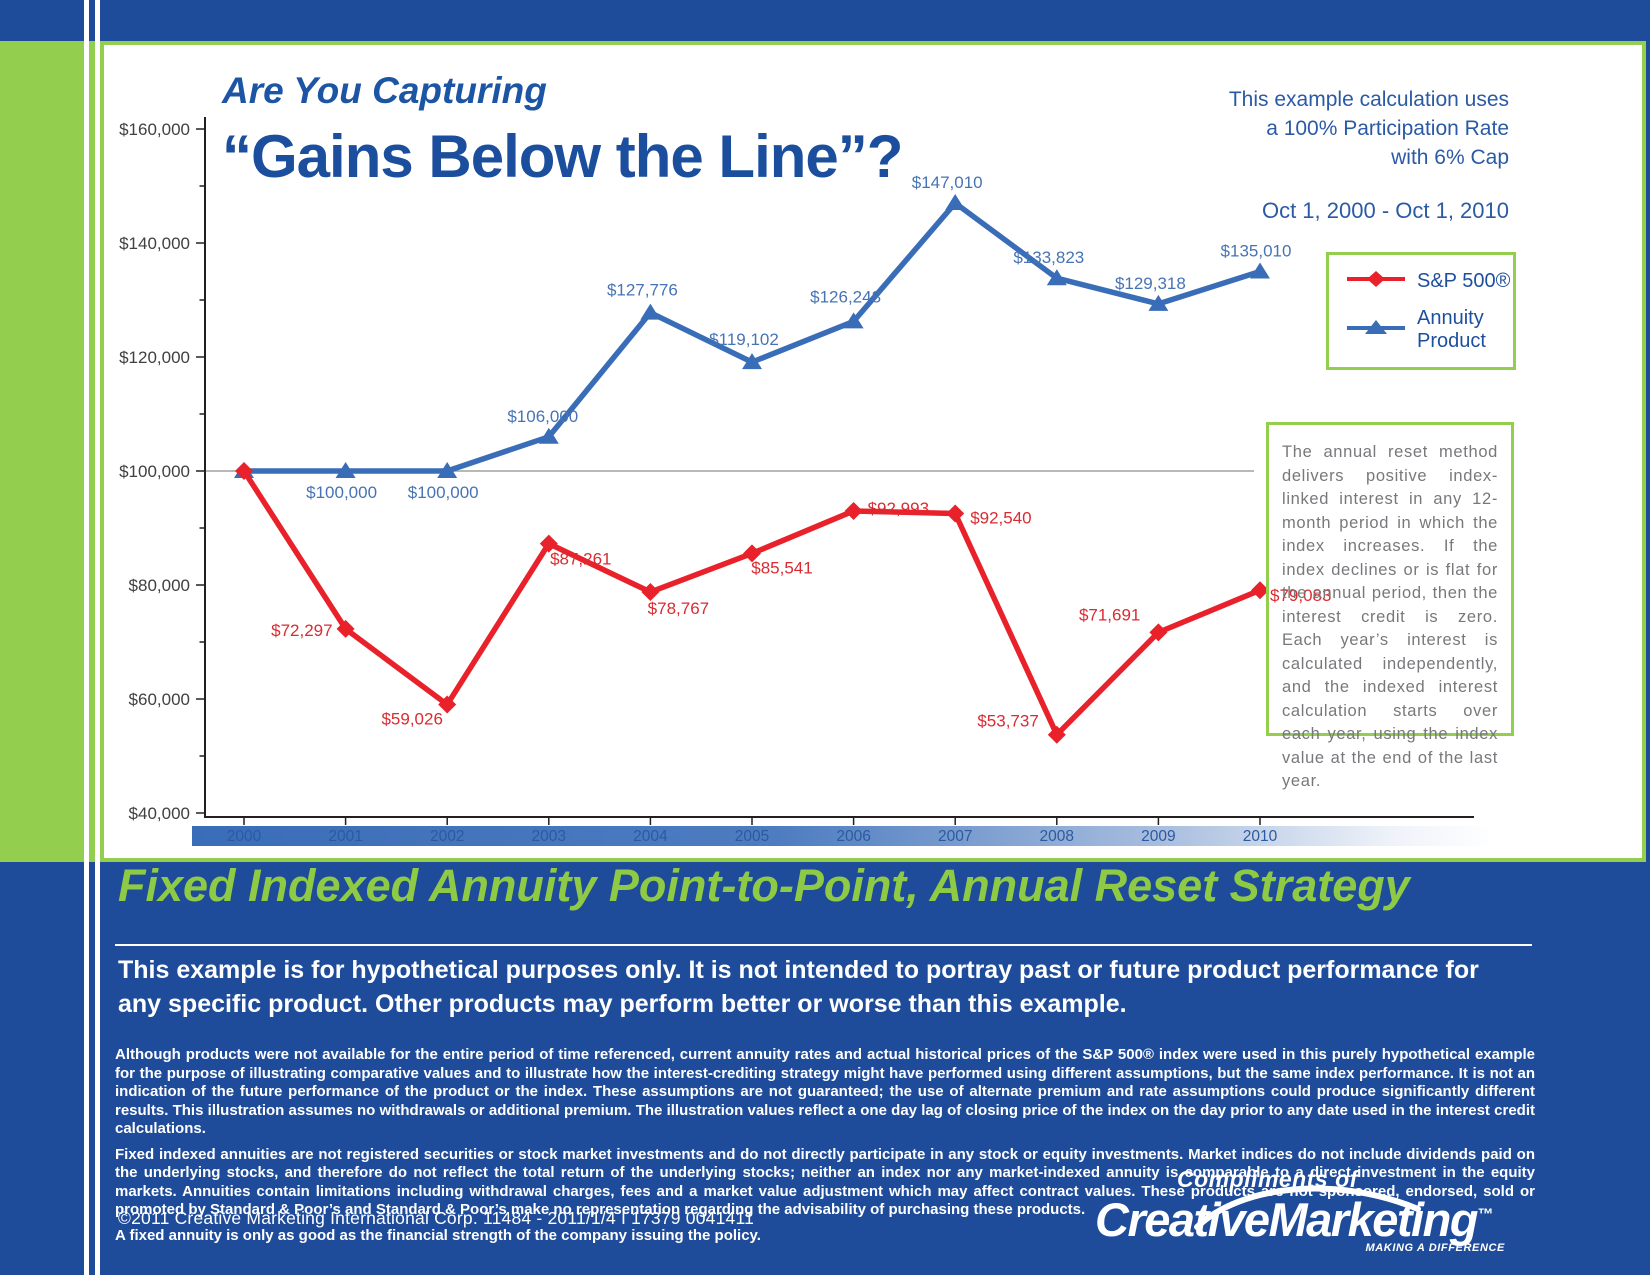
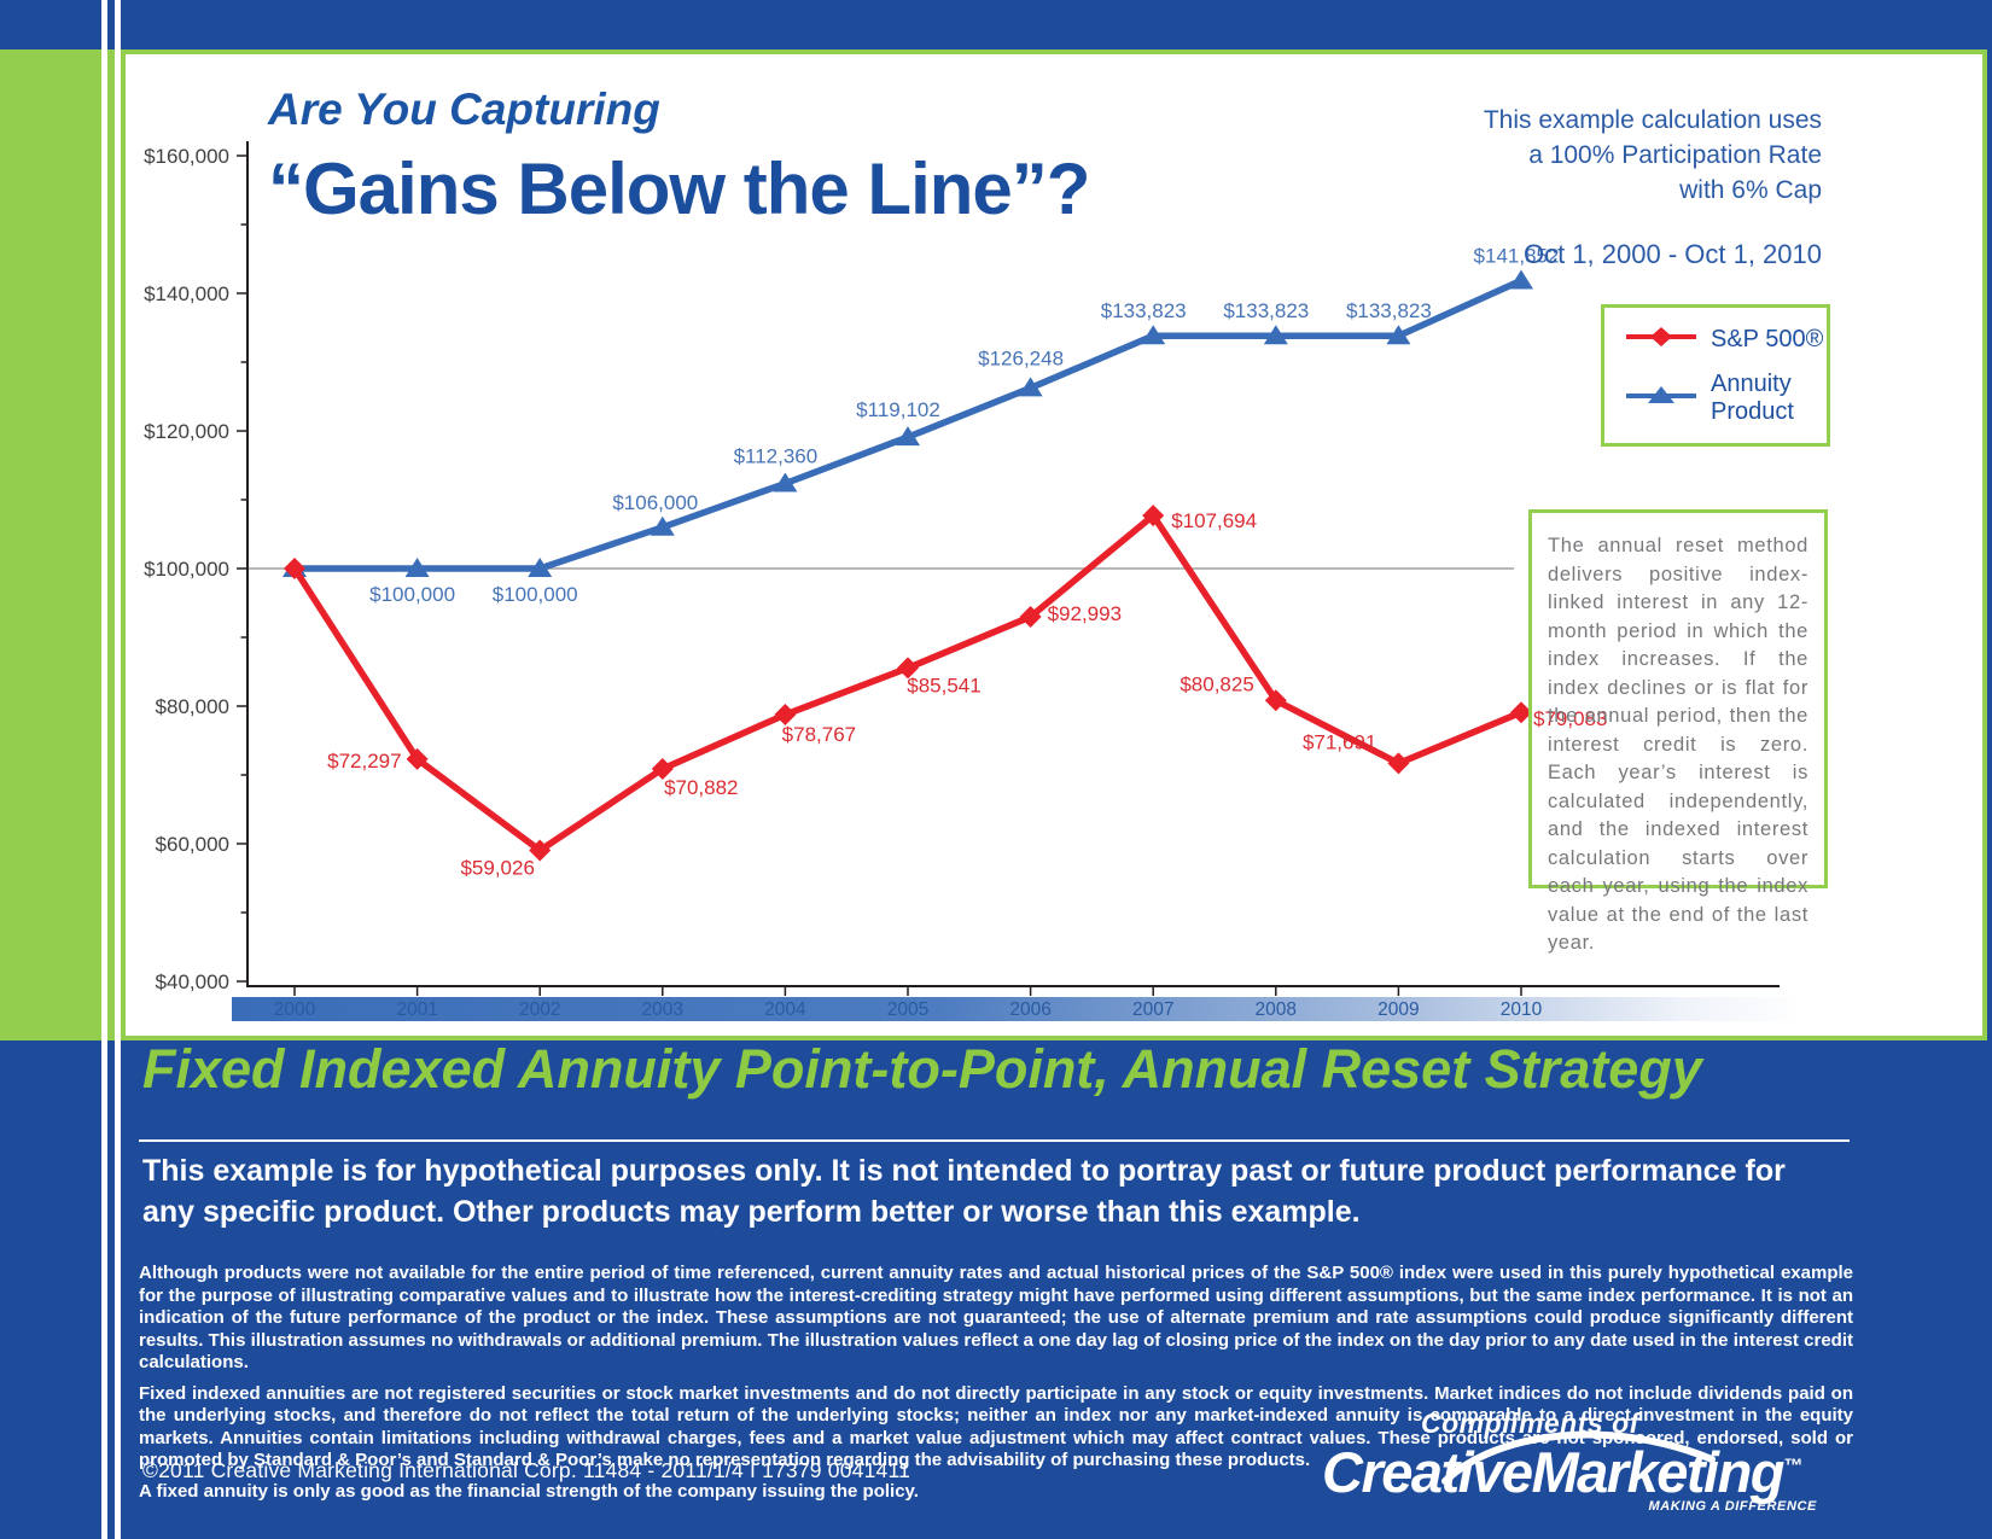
S&P 500®/2003: $87,261 -> $70,882
Annuity Product/2004: $127,776 -> $112,360
Annuity Product/2007: $147,010 -> $133,823
S&P 500®/2007: $92,540 -> $107,694
S&P 500®/2008: $53,737 -> $80,825
Annuity Product/2009: $129,318 -> $133,823
Annuity Product/2010: $135,010 -> $141,852
